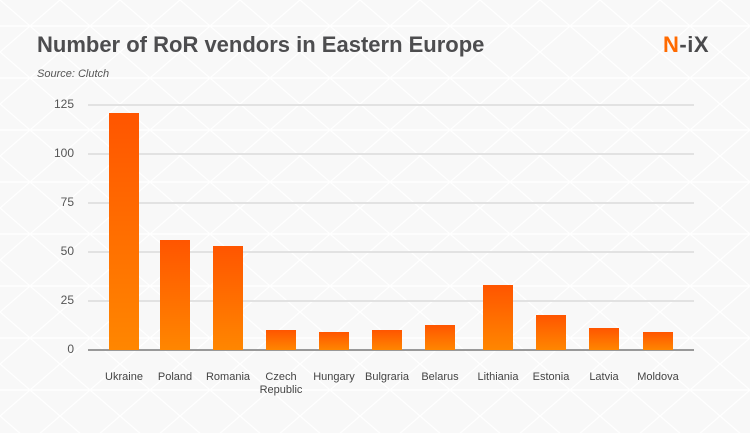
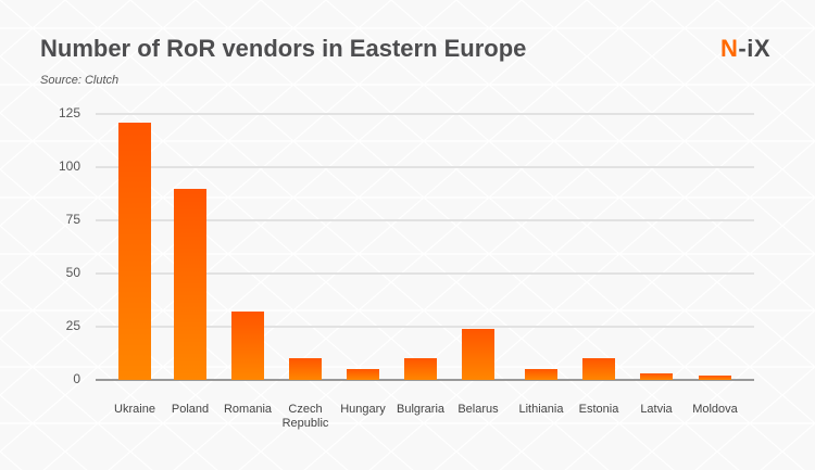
Poland: 56 -> 90
Romania: 53 -> 32
Hungary: 9 -> 5
Belarus: 13 -> 24
Lithiania: 33 -> 5
Estonia: 18 -> 10
Latvia: 11 -> 3
Moldova: 9 -> 2
